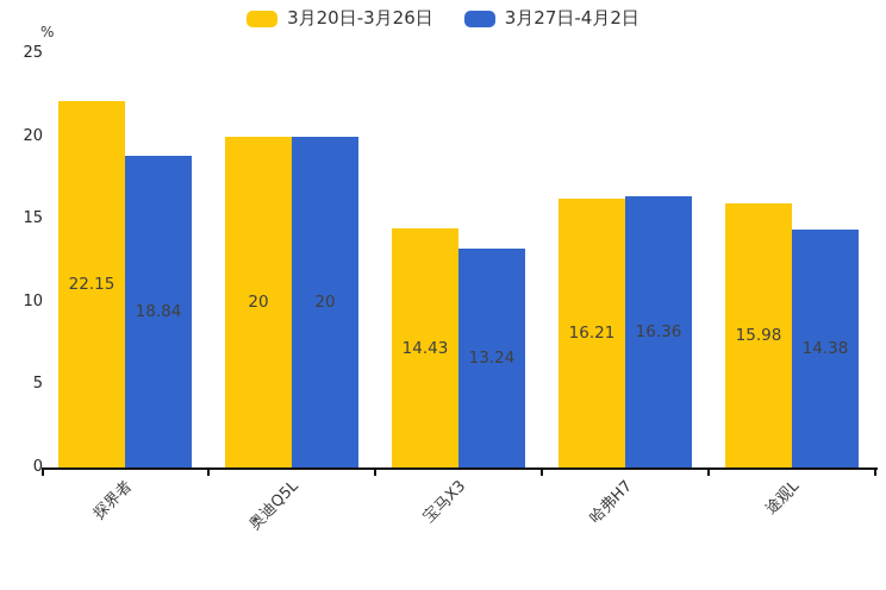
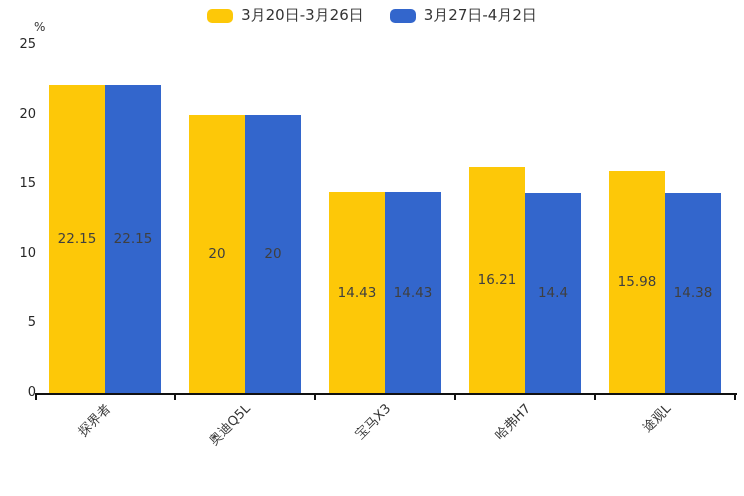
3月27日-4月2日/探界者: 18.84 -> 22.15
3月27日-4月2日/宝马X3: 13.24 -> 14.43
3月27日-4月2日/哈弗H7: 16.36 -> 14.4
